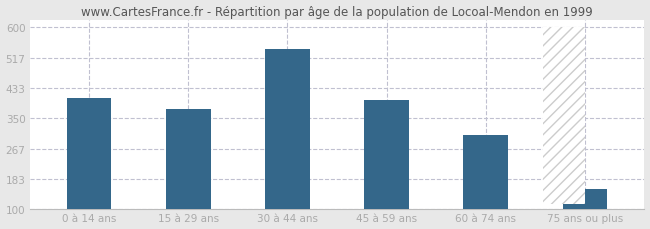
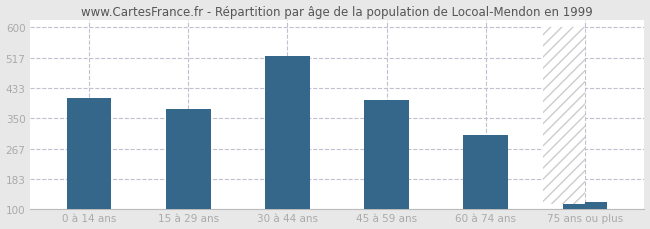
30 à 44 ans: 540 -> 522
75 ans ou plus: 155 -> 120
